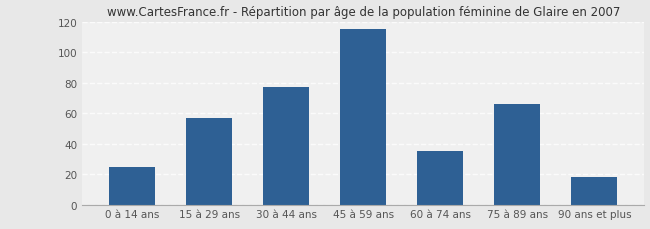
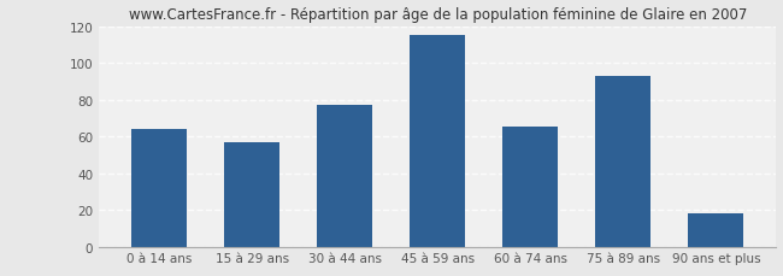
0 à 14 ans: 25 -> 64
60 à 74 ans: 35 -> 65
75 à 89 ans: 66 -> 93
